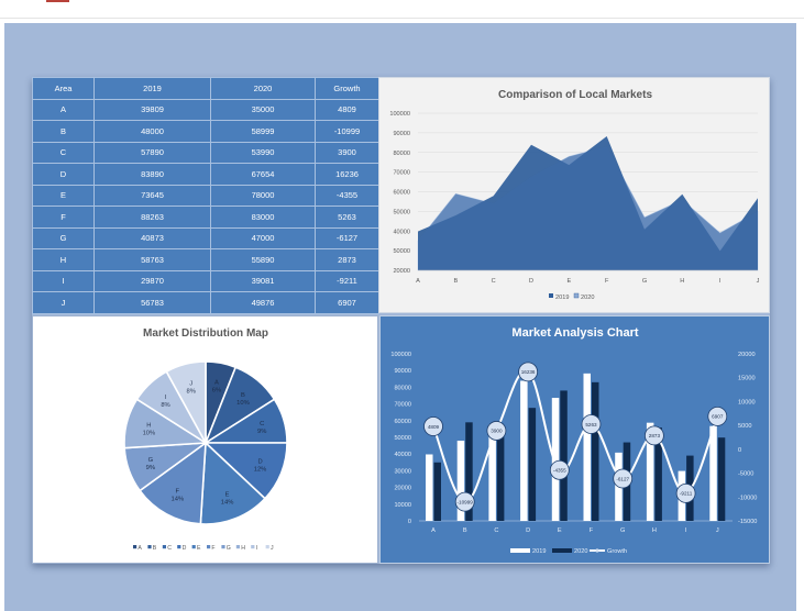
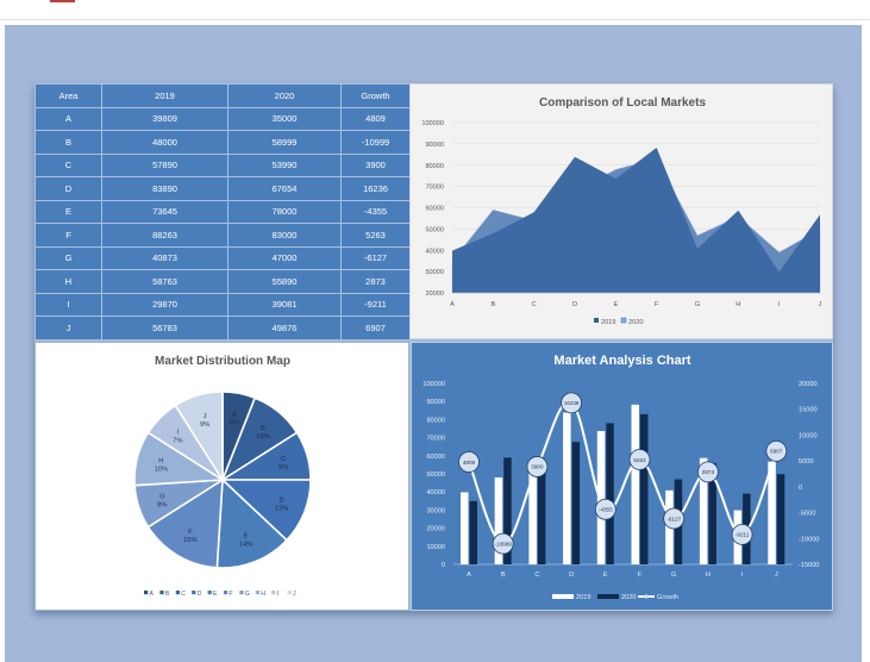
Market Distribution Map/F: 14% -> 15%
Market Distribution Map/G: 9% -> 8%
Market Distribution Map/I: 8% -> 7%
Market Distribution Map/J: 8% -> 9%
